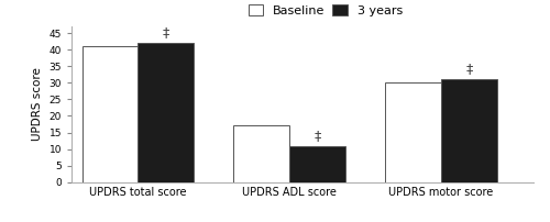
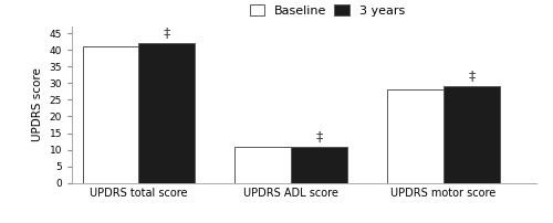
Baseline/UPDRS ADL score: 17 -> 11
Baseline/UPDRS motor score: 30 -> 28
3 years/UPDRS motor score: 31 -> 29
